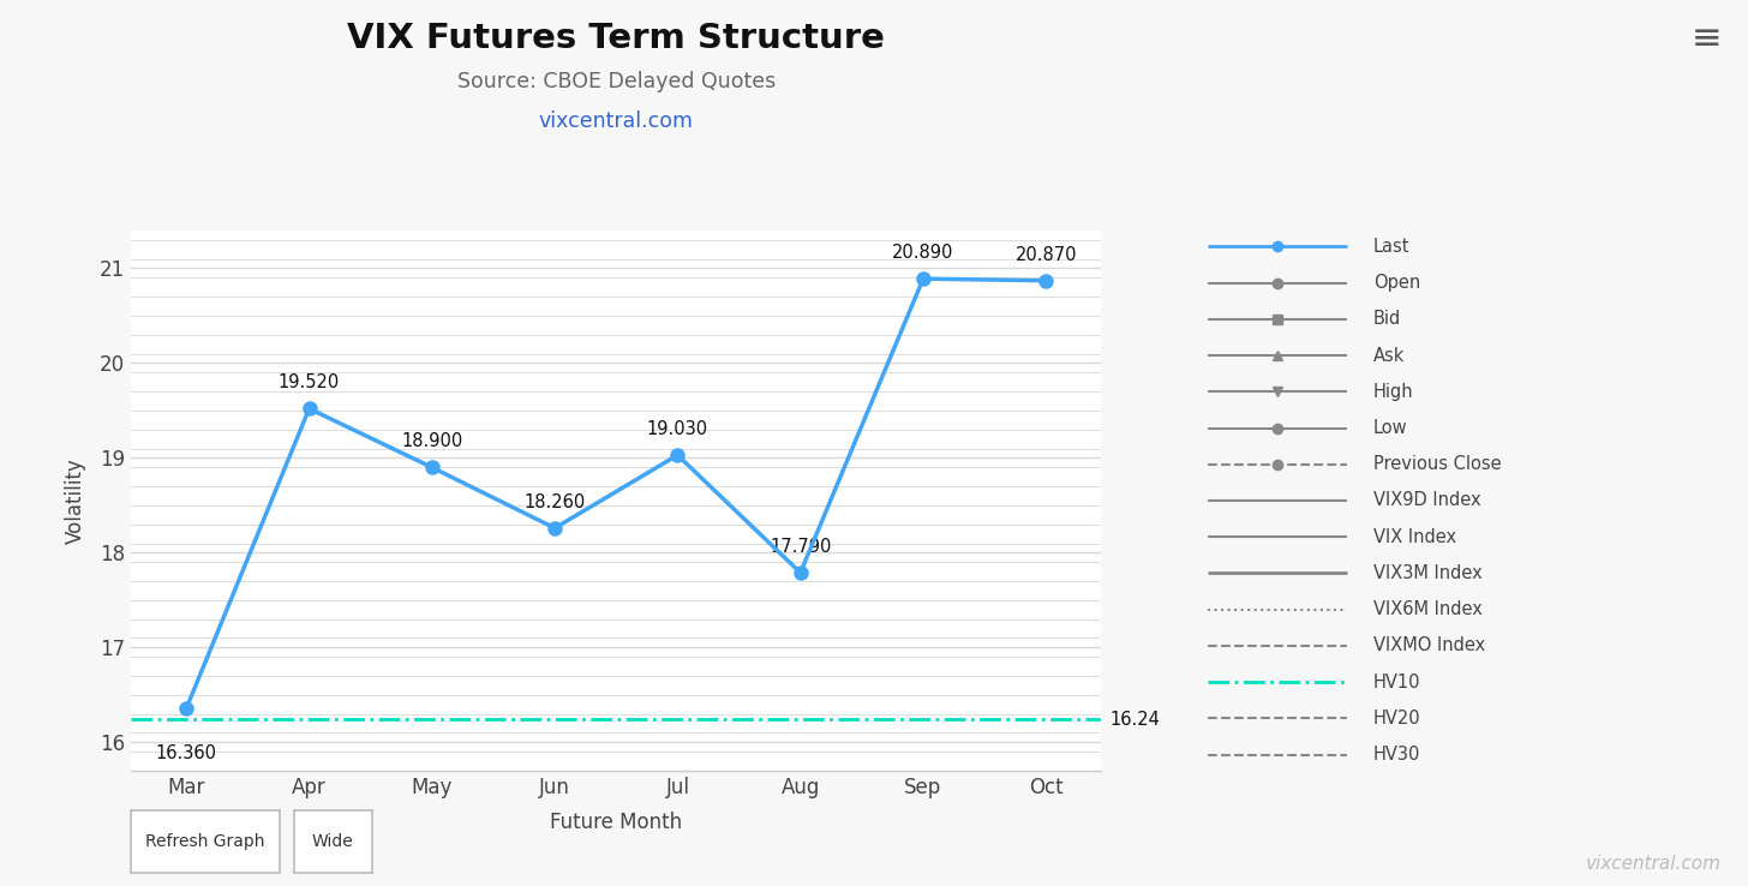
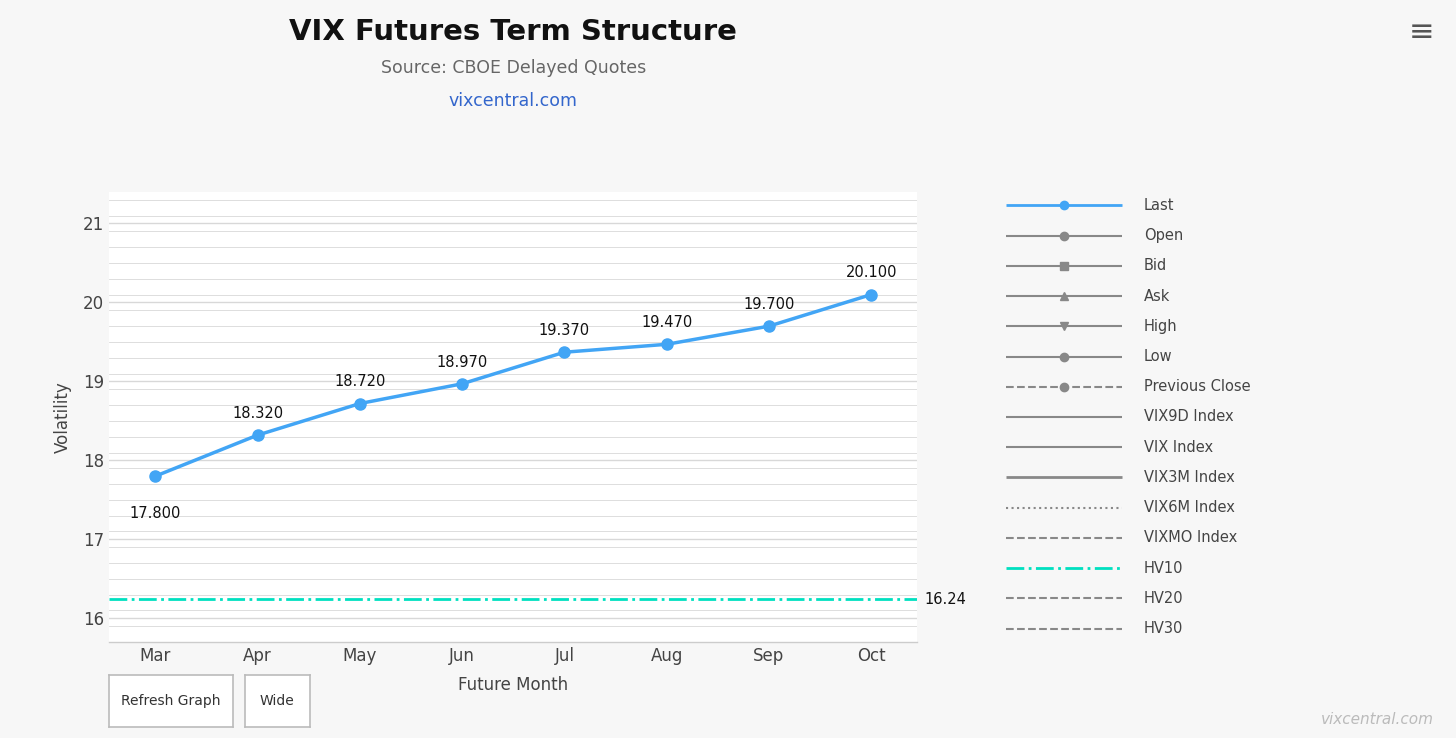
Mar: 16.360 -> 17.800
Apr: 19.520 -> 18.320
May: 18.900 -> 18.720
Jun: 18.260 -> 18.970
Jul: 19.030 -> 19.370
Aug: 17.790 -> 19.470
Sep: 20.890 -> 19.700
Oct: 20.870 -> 20.100
